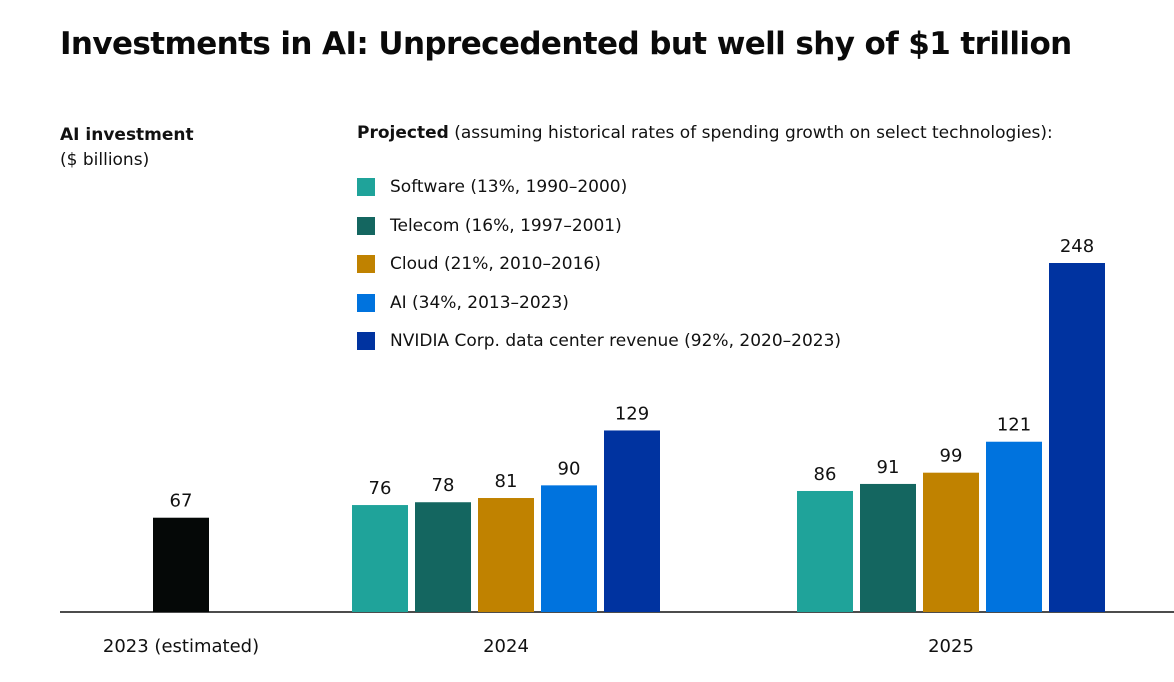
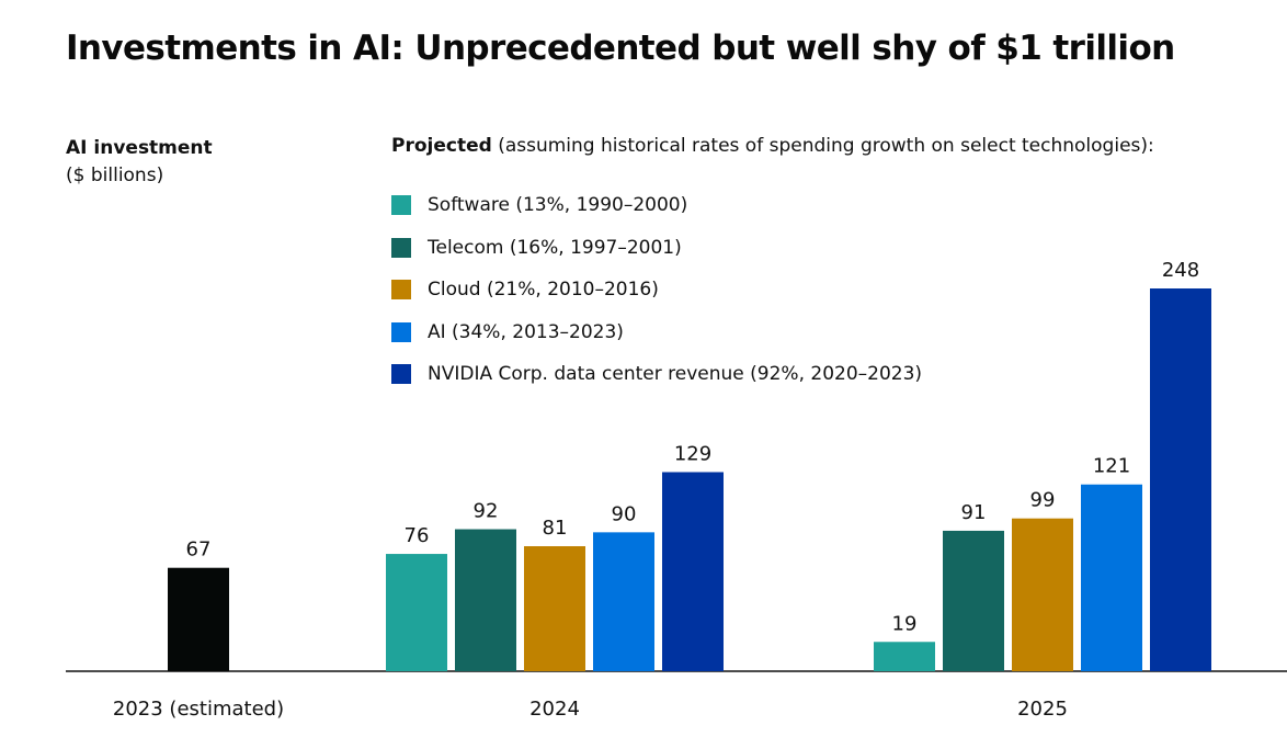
Telecom (16%, 1997–2001)/2024: 78 -> 92
Software (13%, 1990–2000)/2025: 86 -> 19
